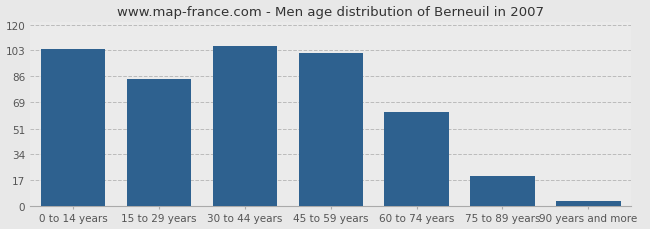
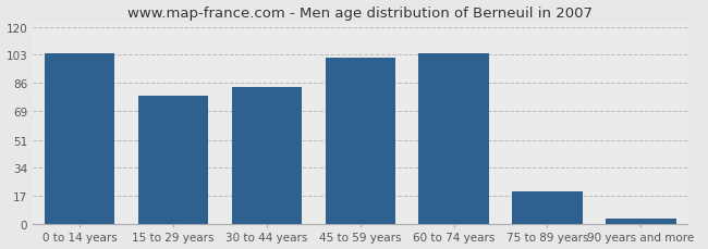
15 to 29 years: 84 -> 78
30 to 44 years: 106 -> 83
60 to 74 years: 62 -> 104
